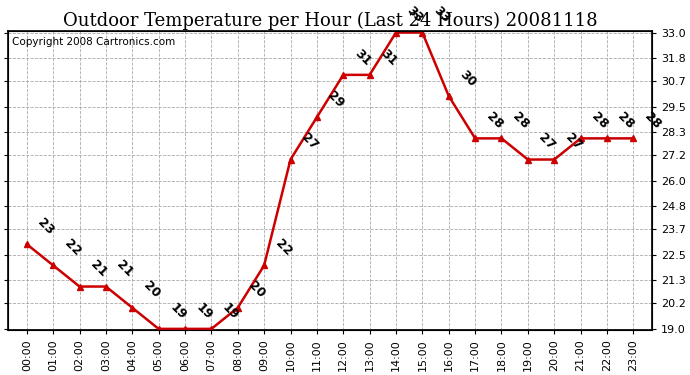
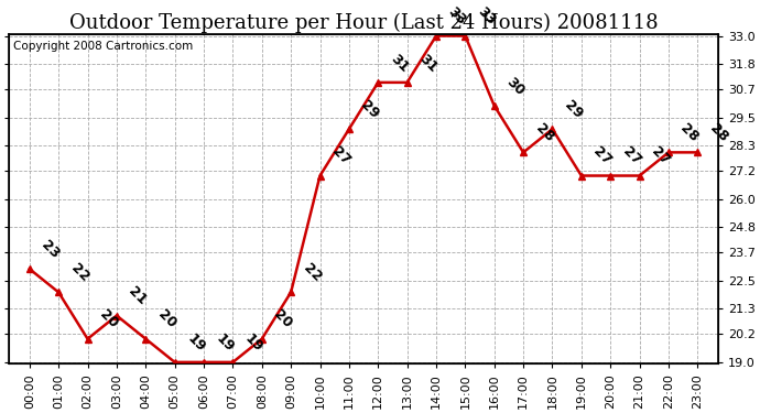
02:00: 21 -> 20
18:00: 28 -> 29
21:00: 28 -> 27
